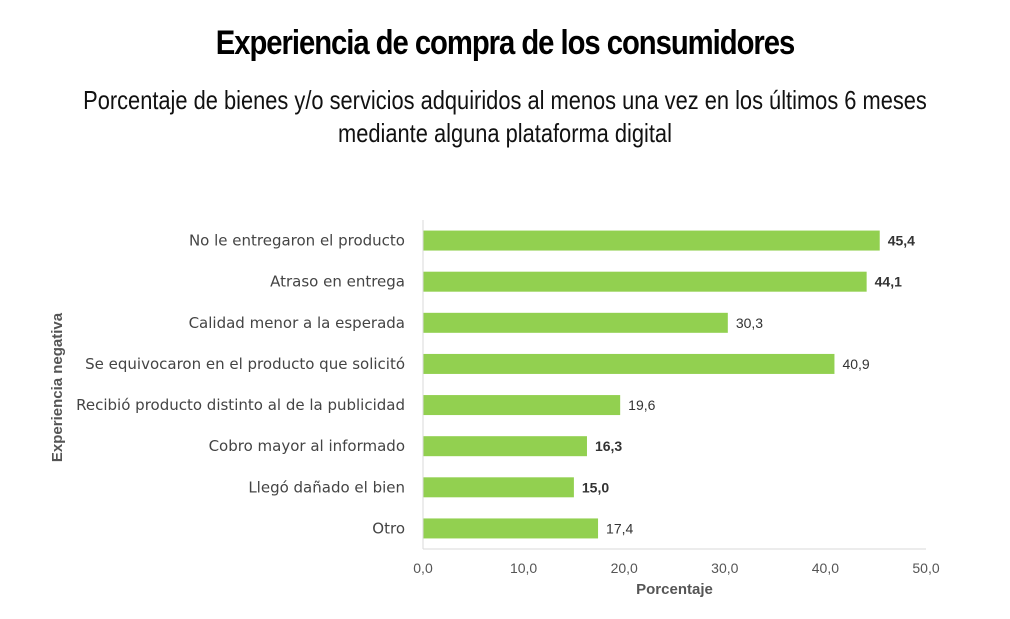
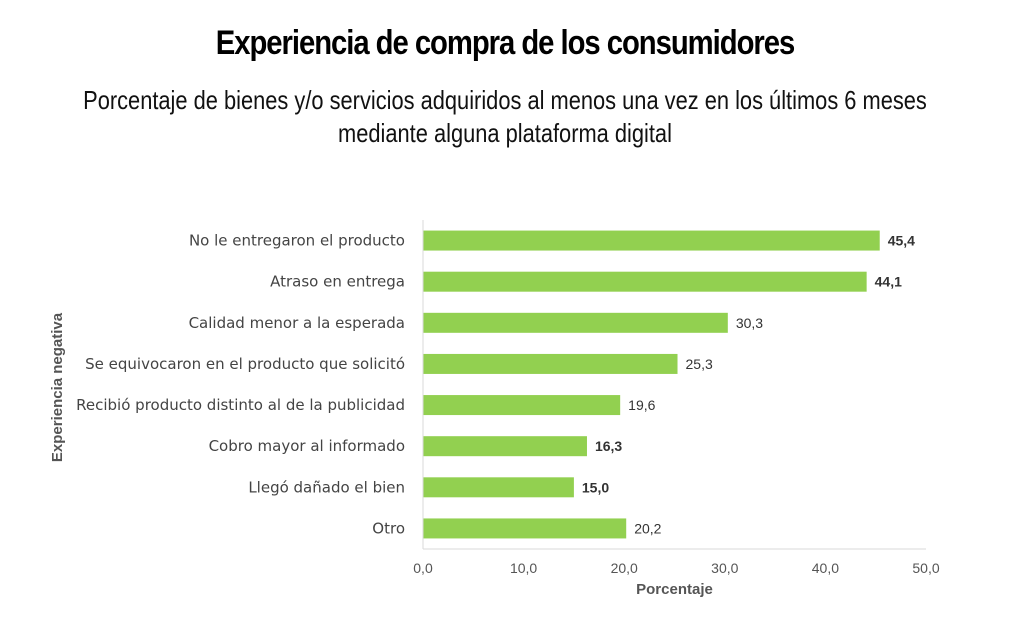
Se equivocaron en el producto que solicitó: 40,9 -> 25,3
Otro: 17,4 -> 20,2
